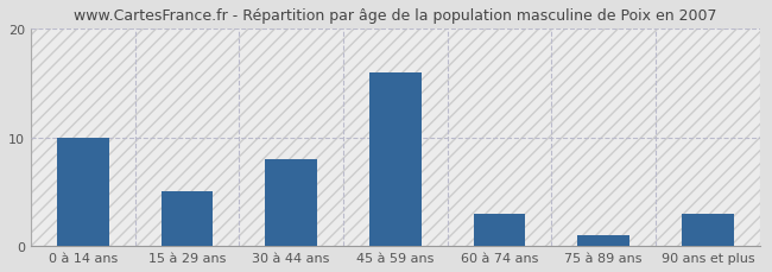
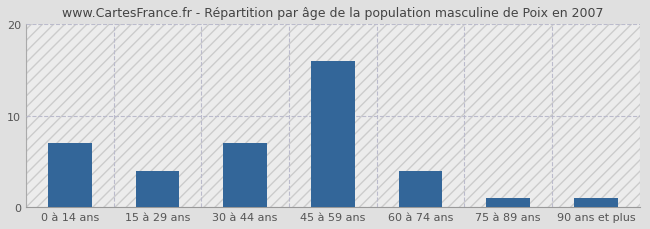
0 à 14 ans: 10 -> 7
15 à 29 ans: 5 -> 4
30 à 44 ans: 8 -> 7
60 à 74 ans: 3 -> 4
90 ans et plus: 3 -> 1
